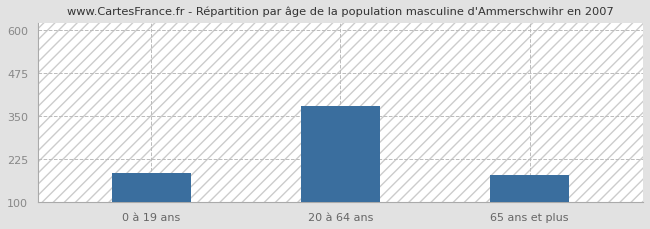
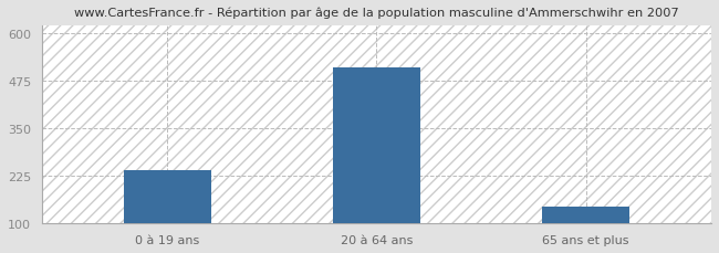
0 à 19 ans: 185 -> 240
20 à 64 ans: 380 -> 510
65 ans et plus: 180 -> 145
